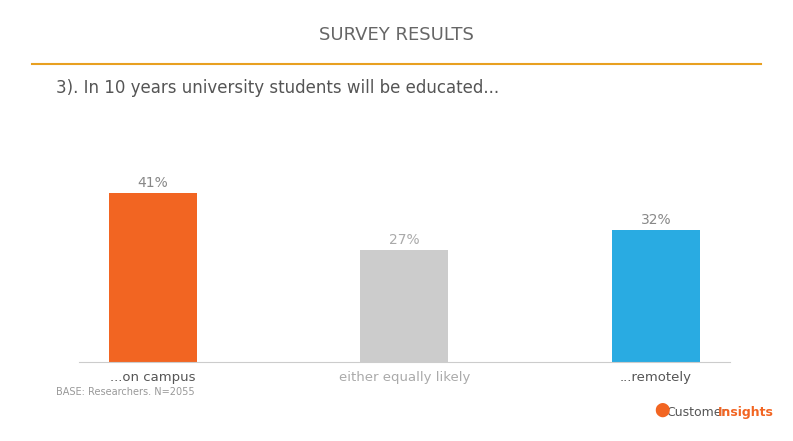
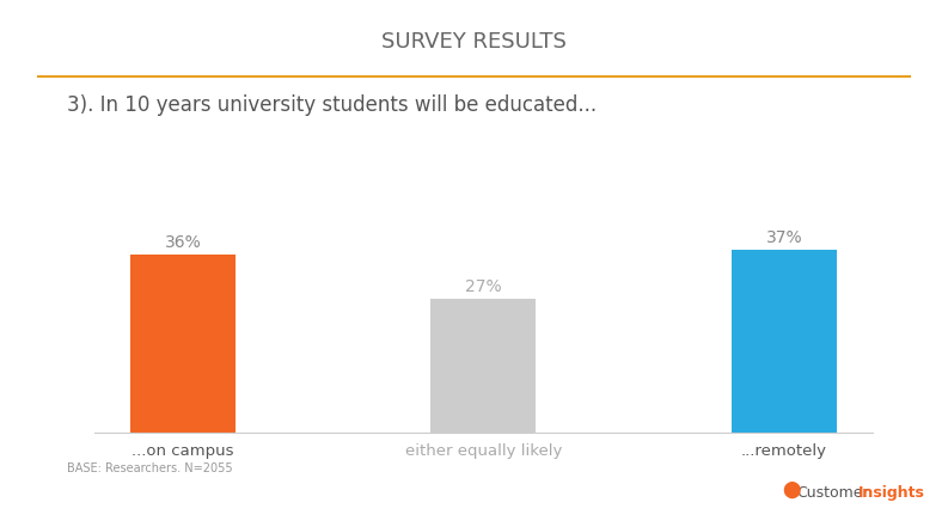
...on campus: 41% -> 36%
...remotely: 32% -> 37%
